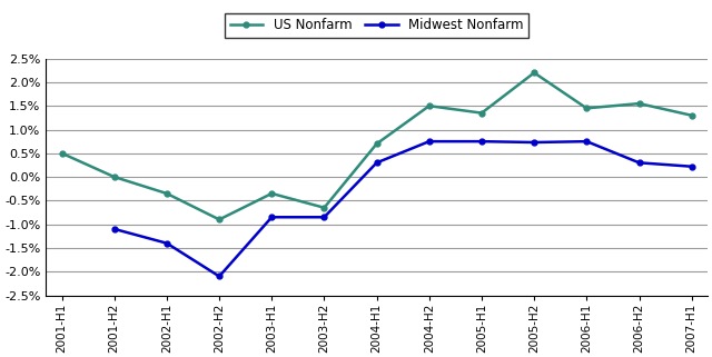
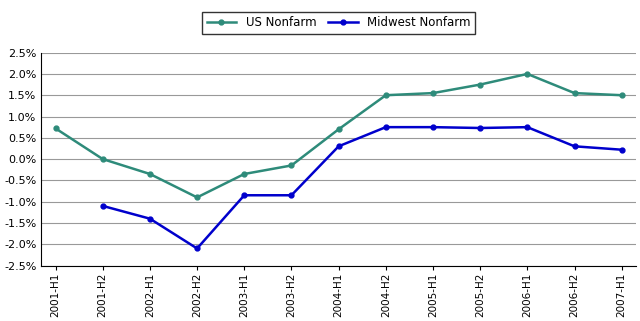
US Nonfarm/2001-H1: 0.50% -> 0.72%
US Nonfarm/2003-H2: -0.65% -> -0.15%
US Nonfarm/2005-H1: 1.35% -> 1.55%
US Nonfarm/2005-H2: 2.20% -> 1.75%
US Nonfarm/2006-H1: 1.45% -> 2.00%
US Nonfarm/2007-H1: 1.30% -> 1.50%
